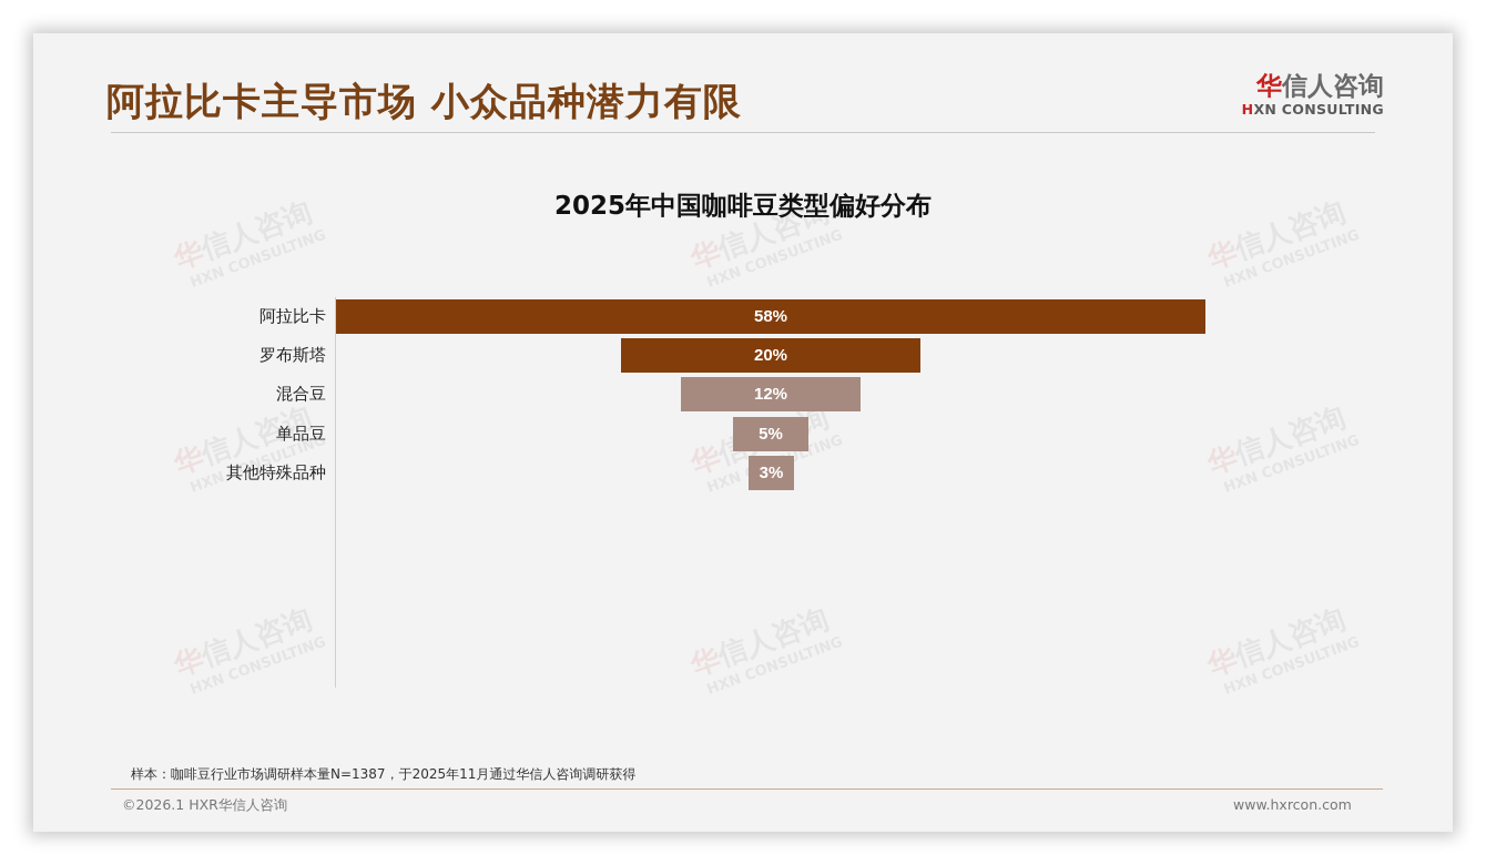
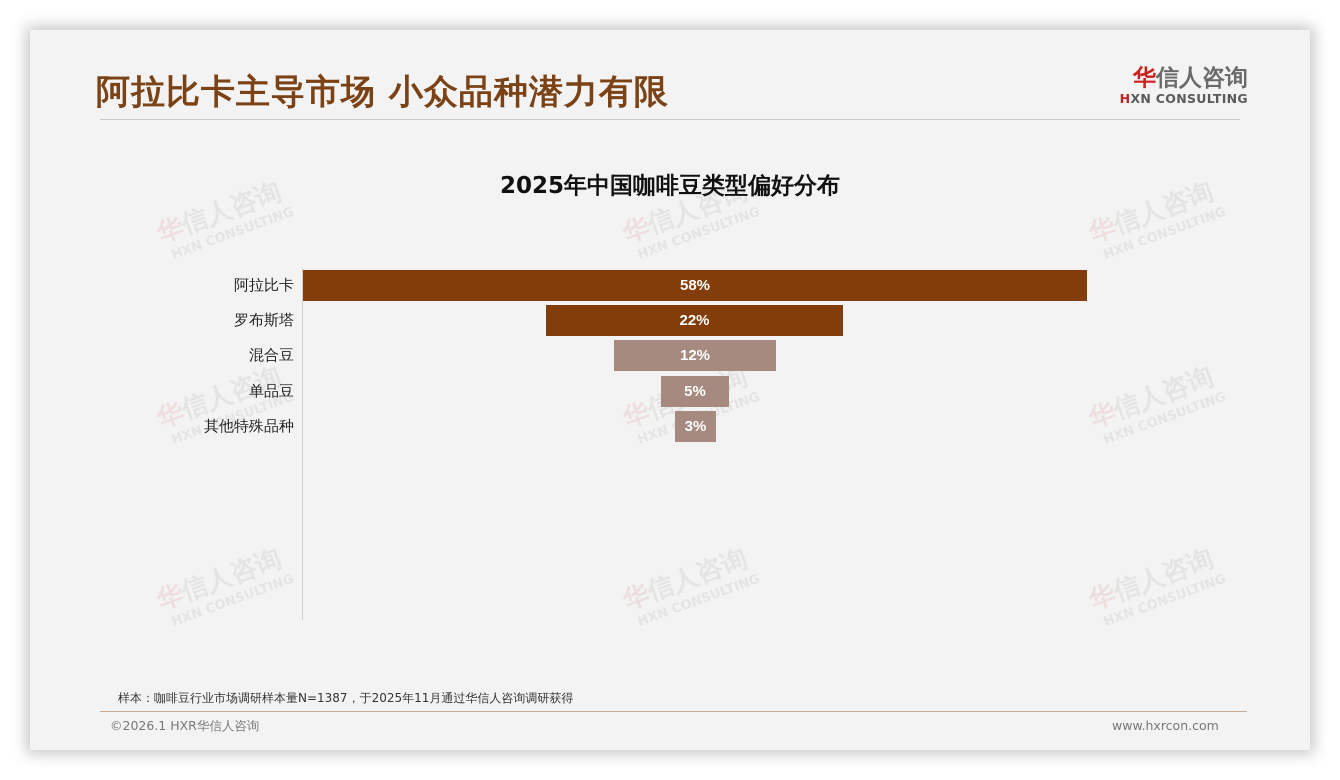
罗布斯塔: 20% -> 22%
